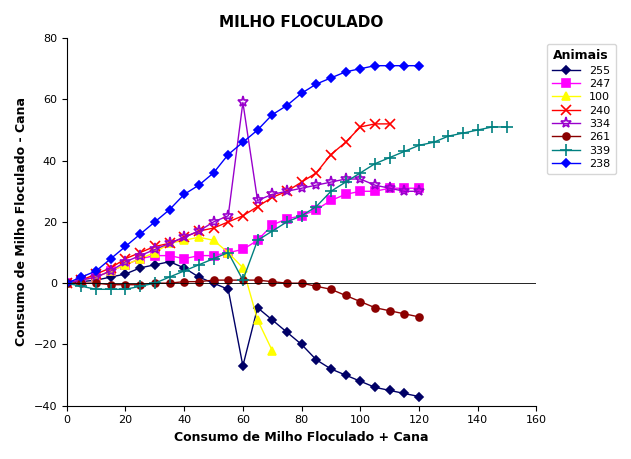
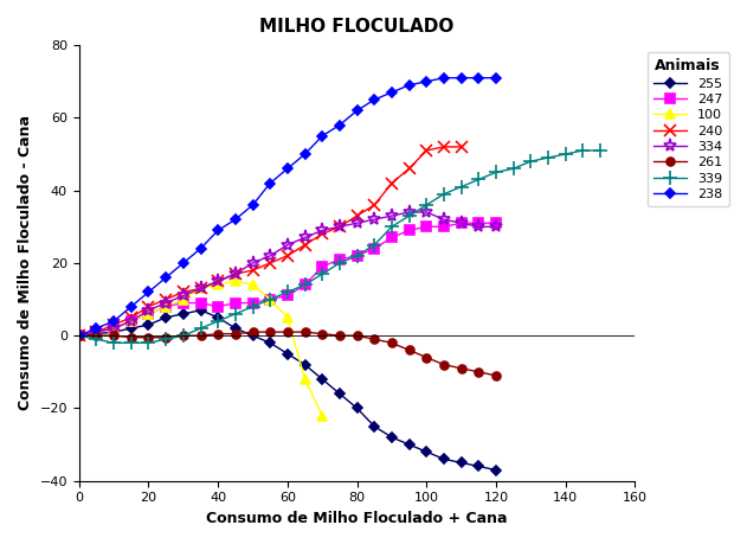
255/60: -27.0 -> -5.0
334/60: 59 -> 25
339/60: 1 -> 12
